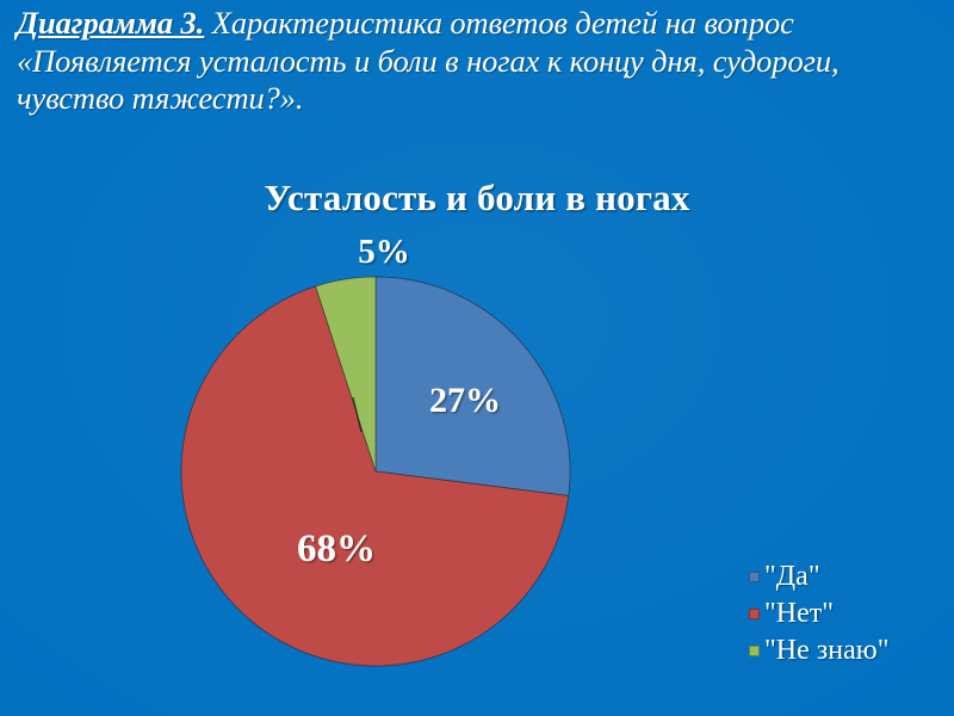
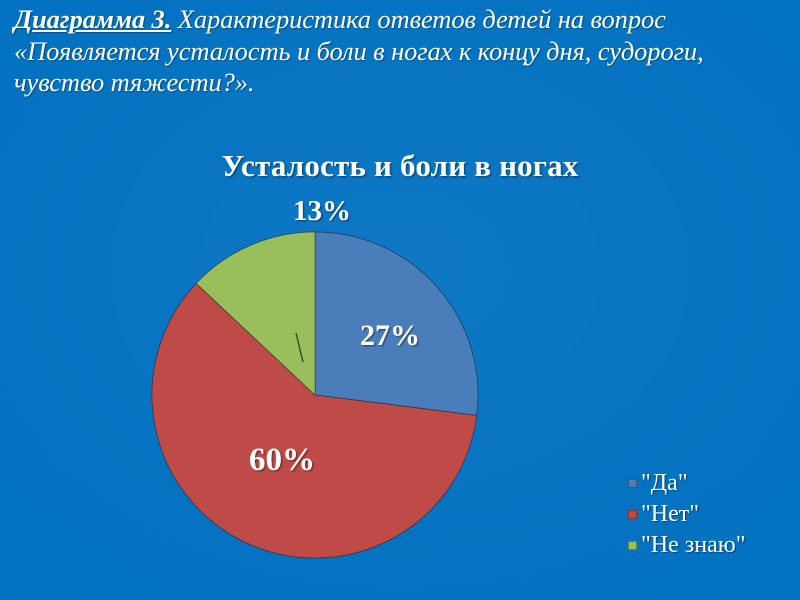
"Нет": 68% -> 60%
"Не знаю": 5% -> 13%
